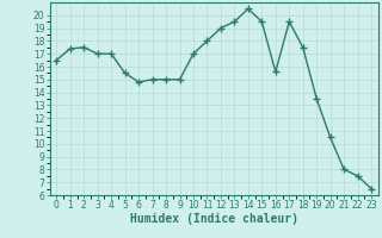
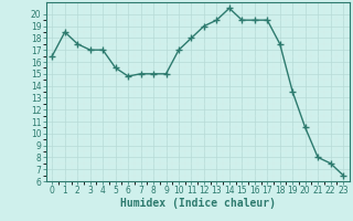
1: 17.4 -> 18.5
16: 15.6 -> 19.5
